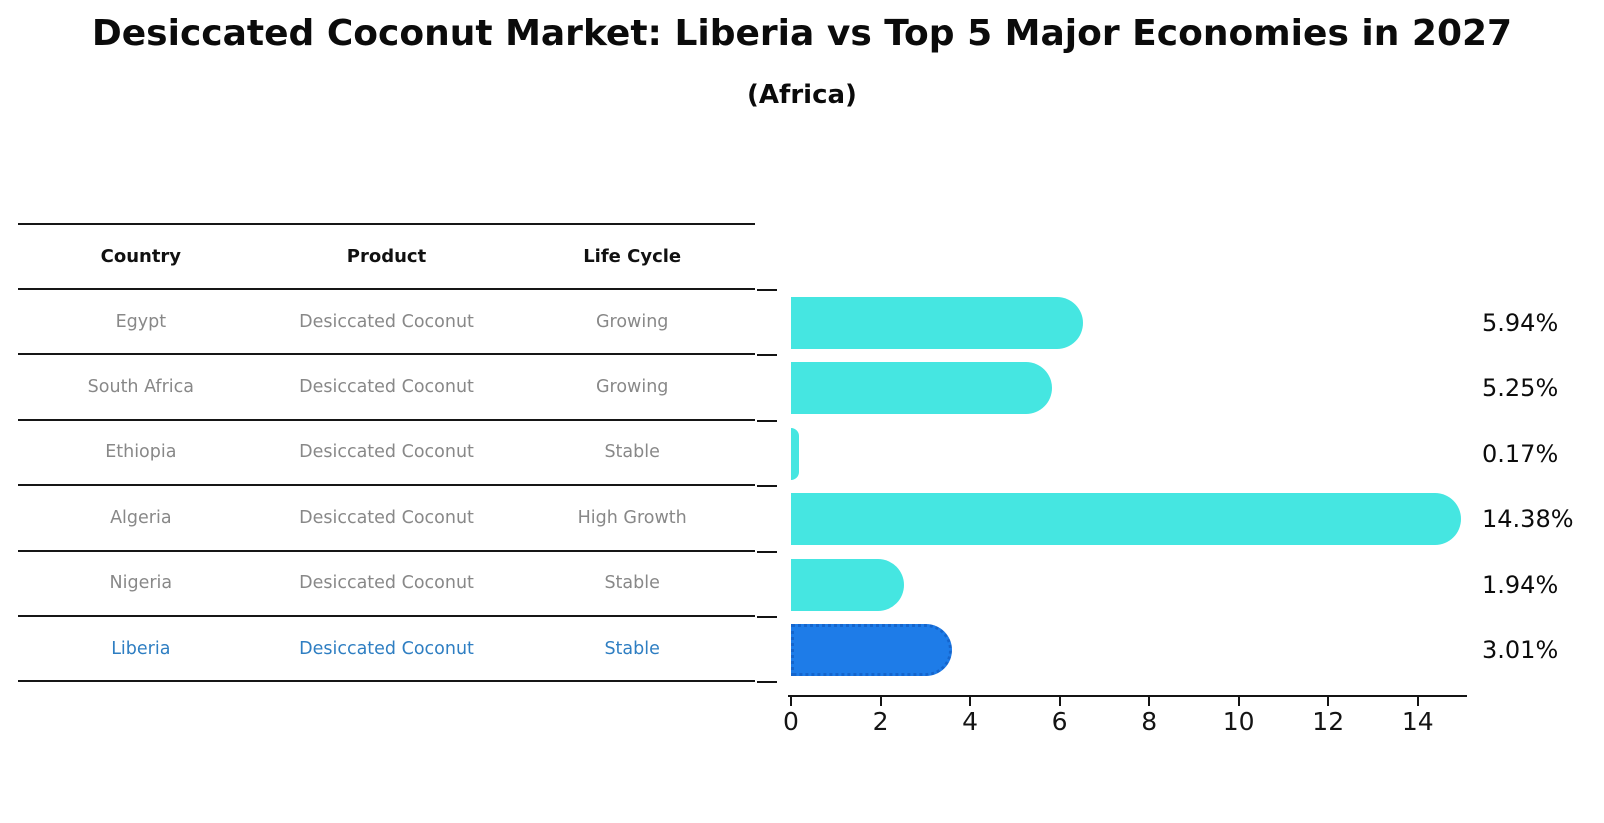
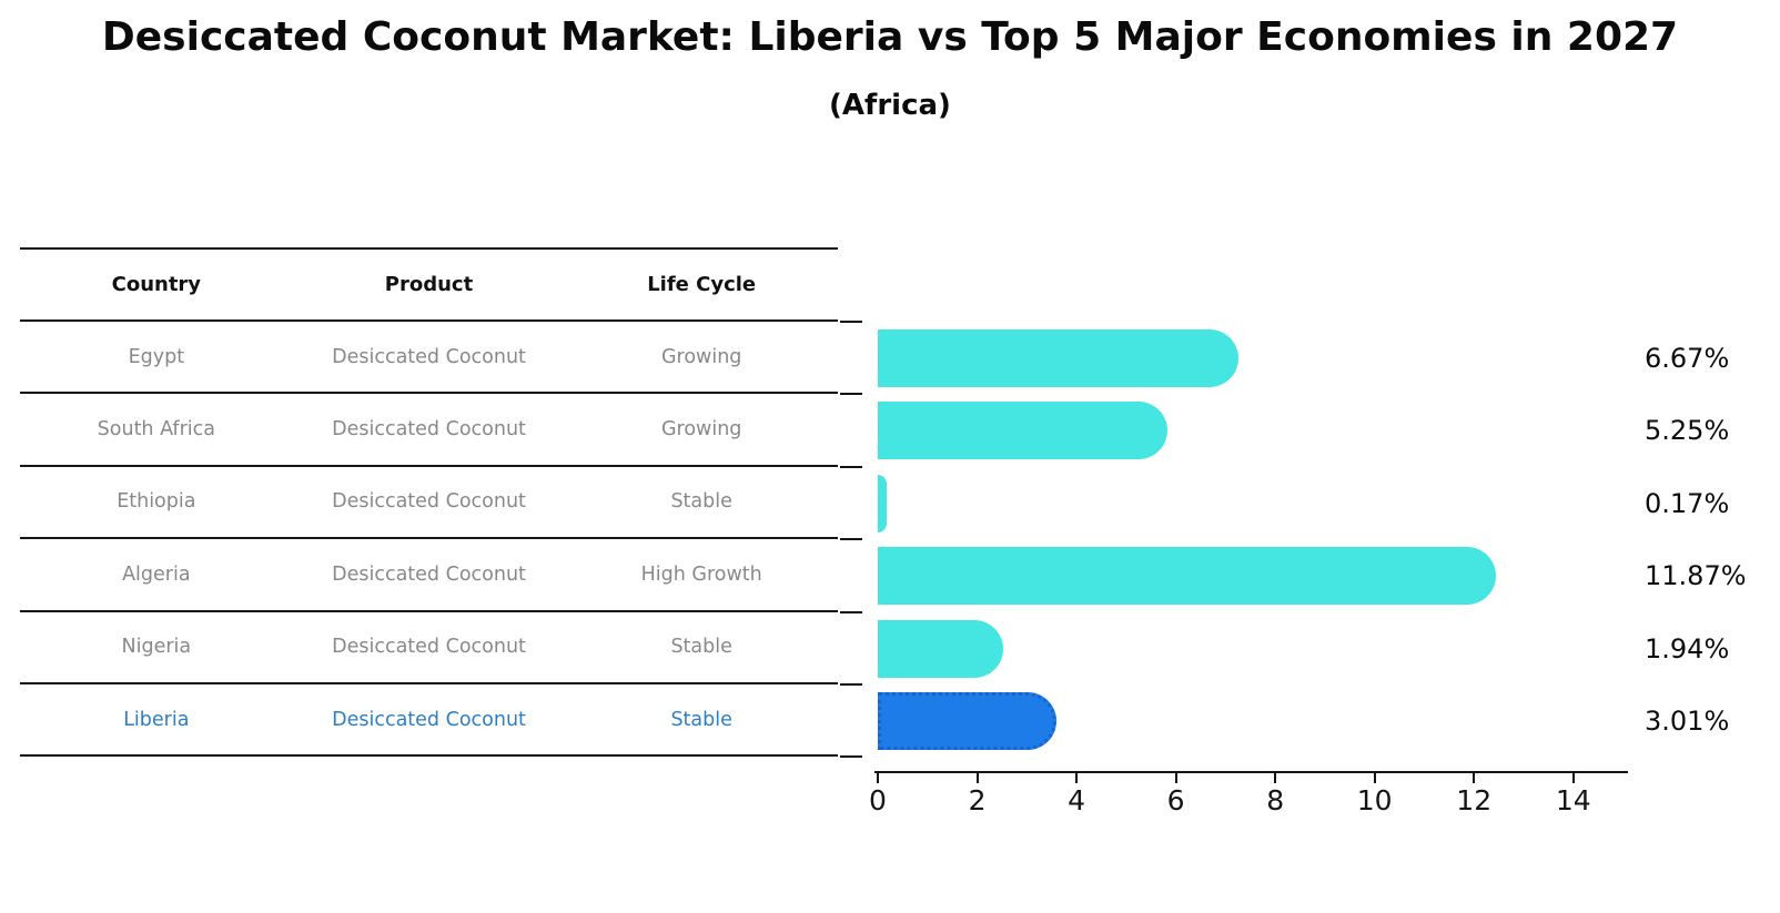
Egypt: 5.94% -> 6.67%
Algeria: 14.38% -> 11.87%
